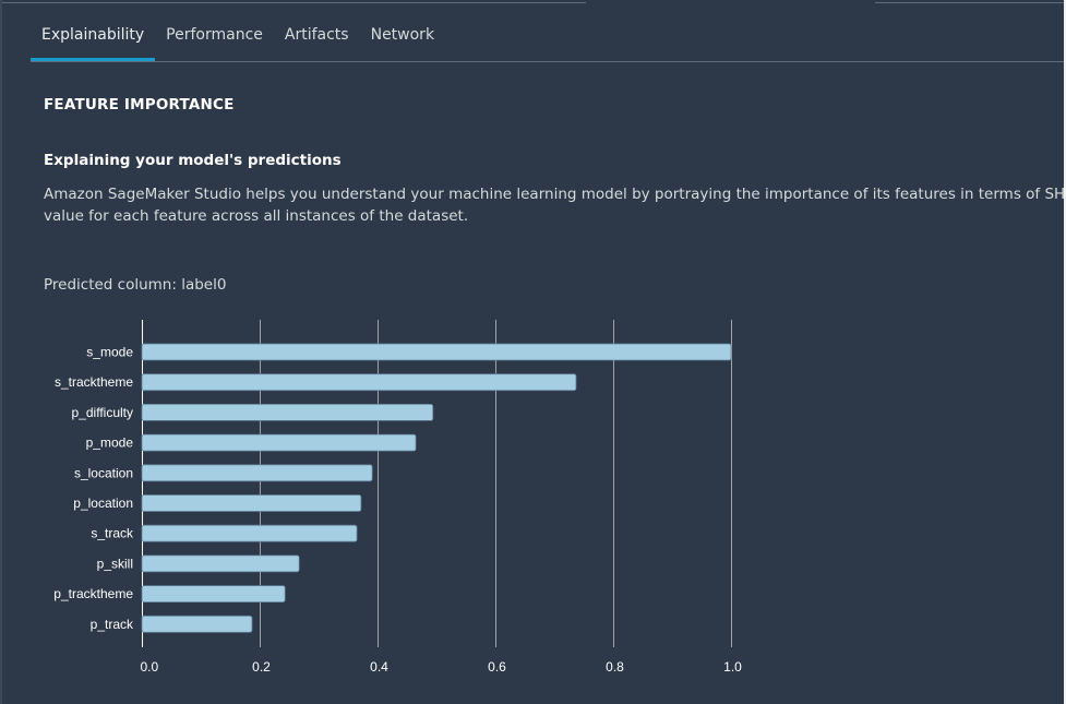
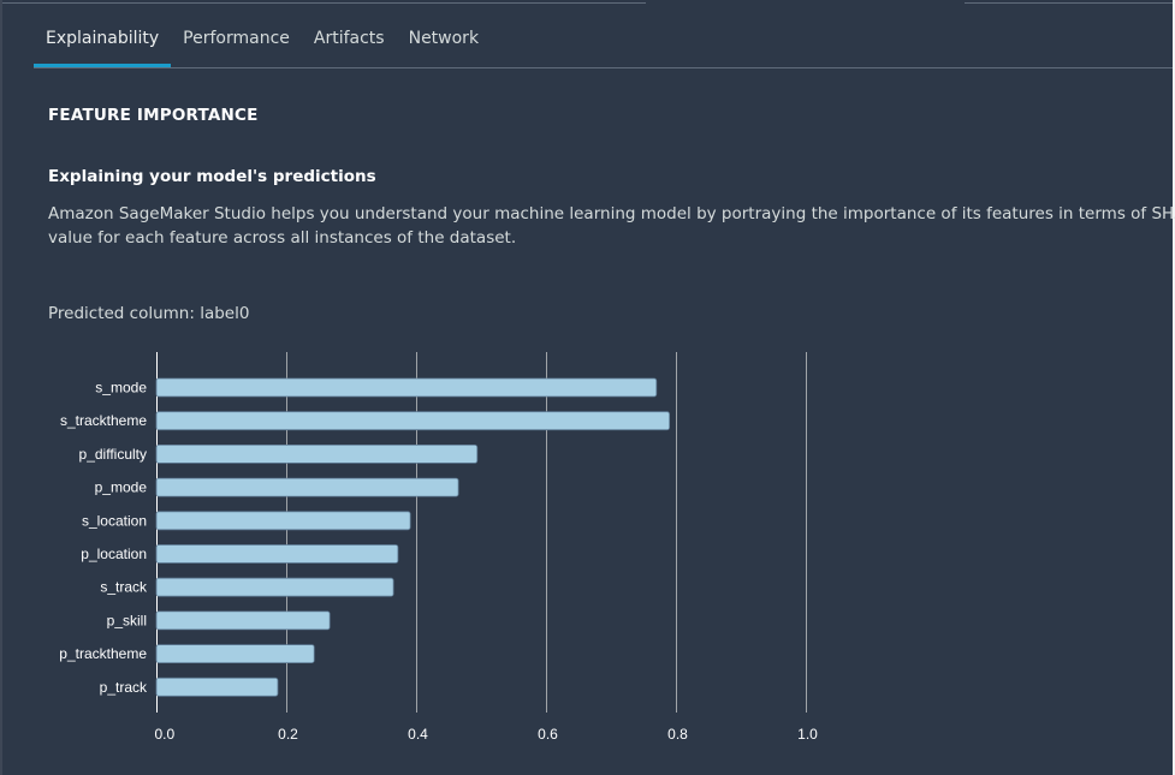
s_mode: 1.00 -> 0.77
s_tracktheme: 0.74 -> 0.79
